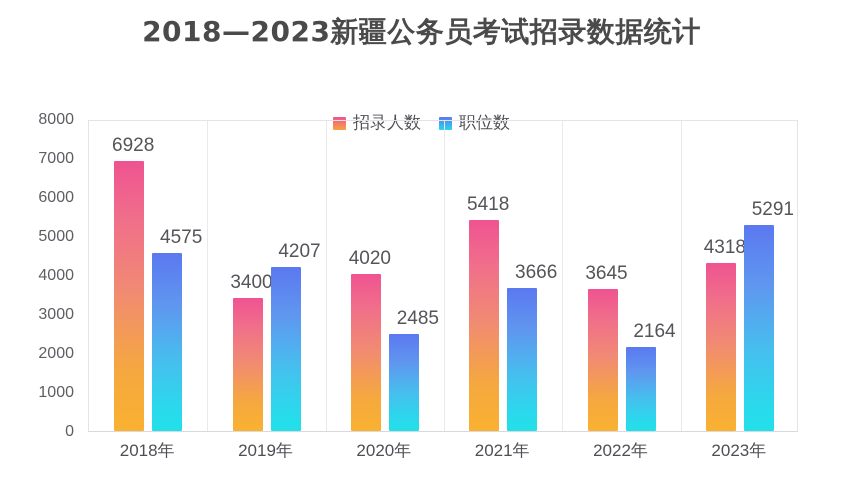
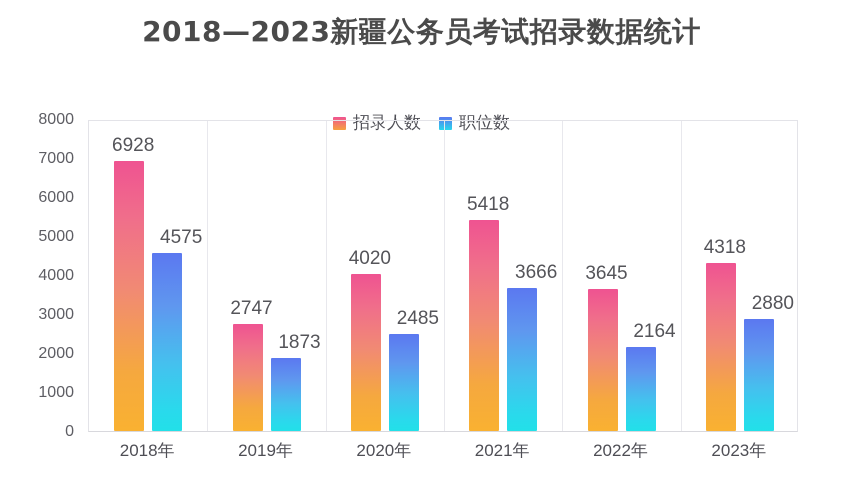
招录人数/2019年: 3400 -> 2747
职位数/2019年: 4207 -> 1873
职位数/2023年: 5291 -> 2880
